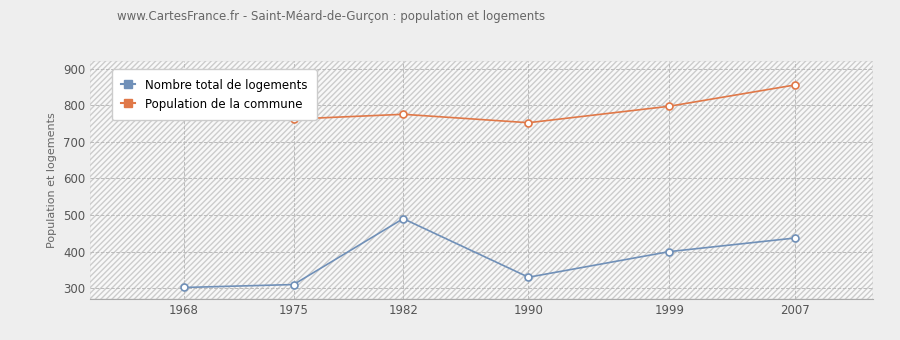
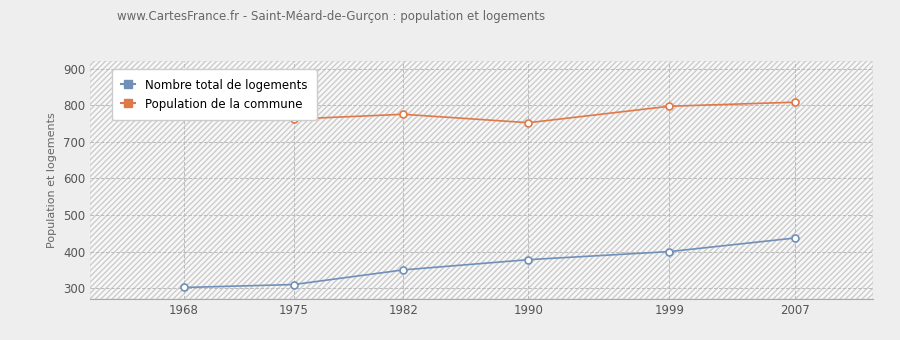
Nombre total de logements/1982: 490 -> 350
Nombre total de logements/1990: 330 -> 378
Population de la commune/2007: 855 -> 808
